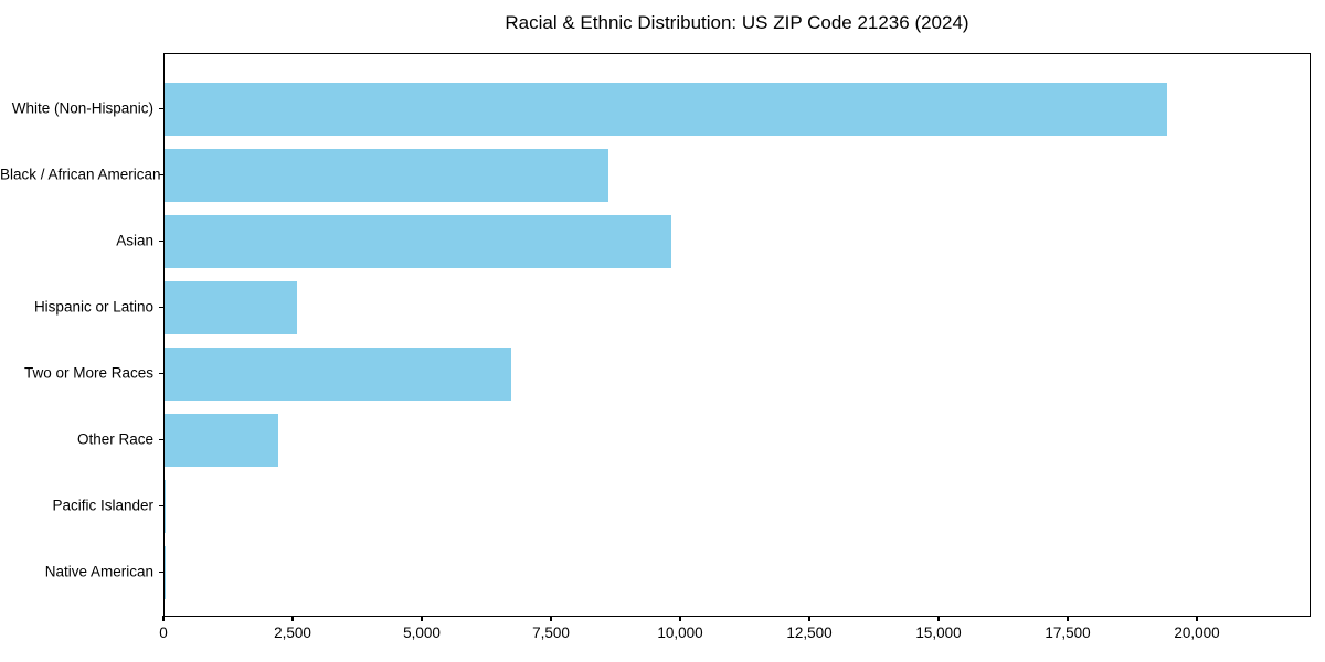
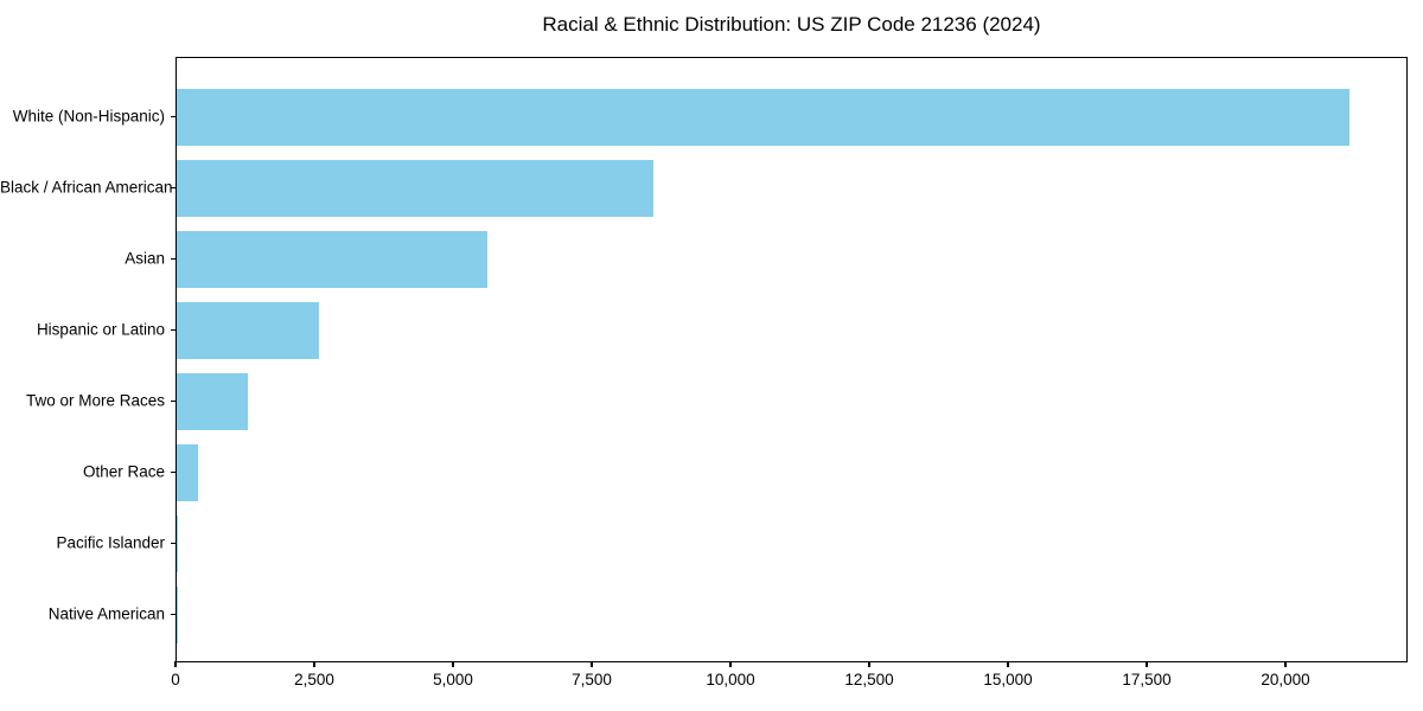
White (Non-Hispanic): 19400 -> 21100
Asian: 9800 -> 5600
Two or More Races: 6700 -> 1300
Other Race: 2200 -> 400
